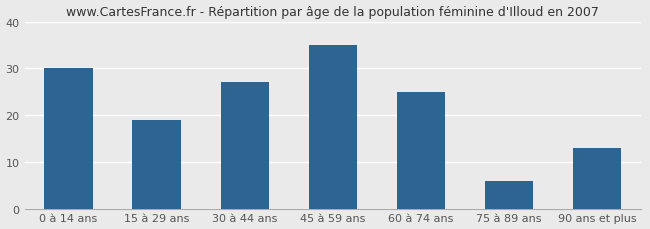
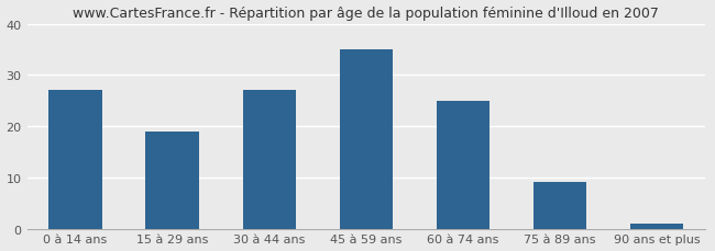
0 à 14 ans: 30 -> 27
75 à 89 ans: 6 -> 9
90 ans et plus: 13 -> 1
